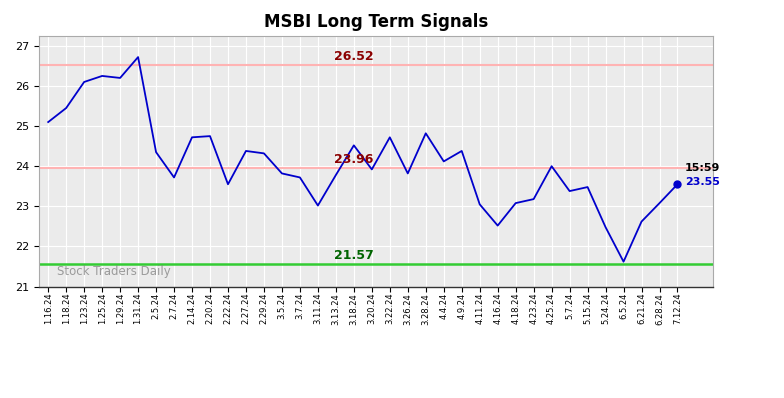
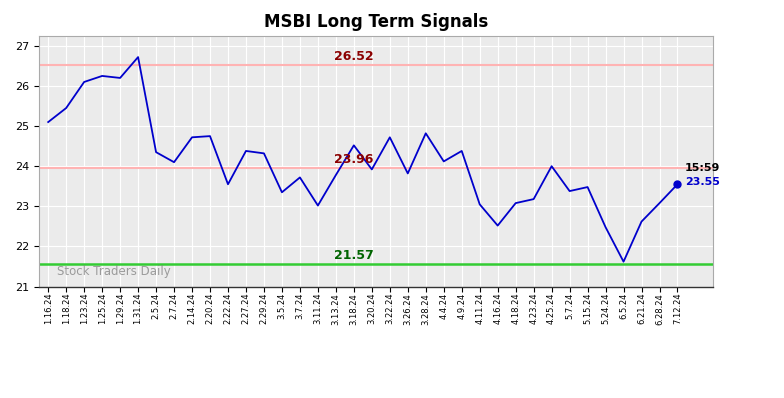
2.7.24: 23.72 -> 24.10
3.5.24: 23.82 -> 23.35
